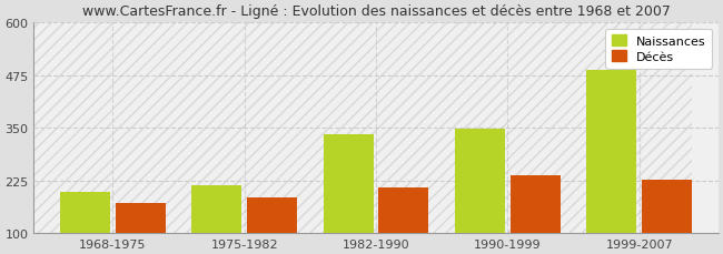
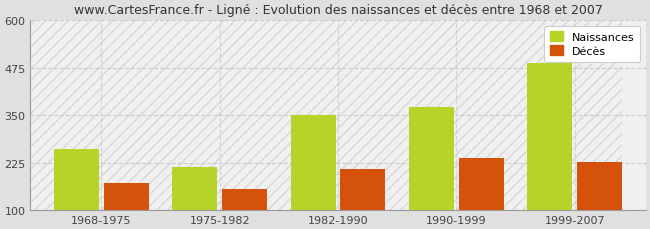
Naissances/1968-1975: 198 -> 260
Décès/1975-1982: 183 -> 155
Naissances/1982-1990: 333 -> 350
Naissances/1990-1999: 347 -> 370
